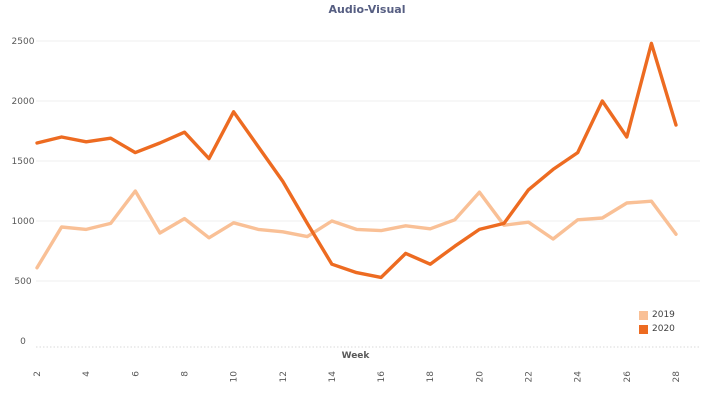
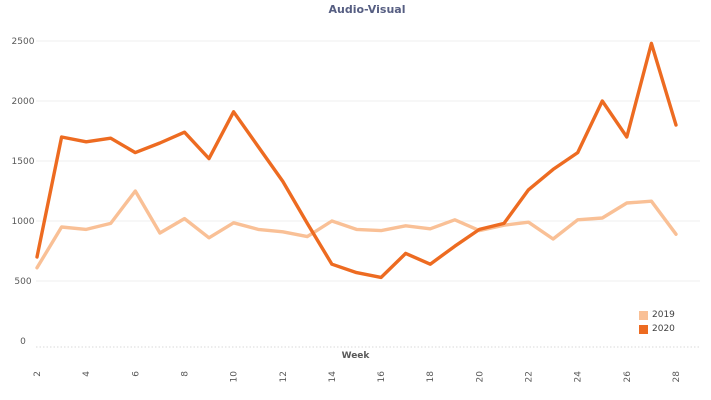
2020/2: 1650 -> 700
2019/20: 1240 -> 920
